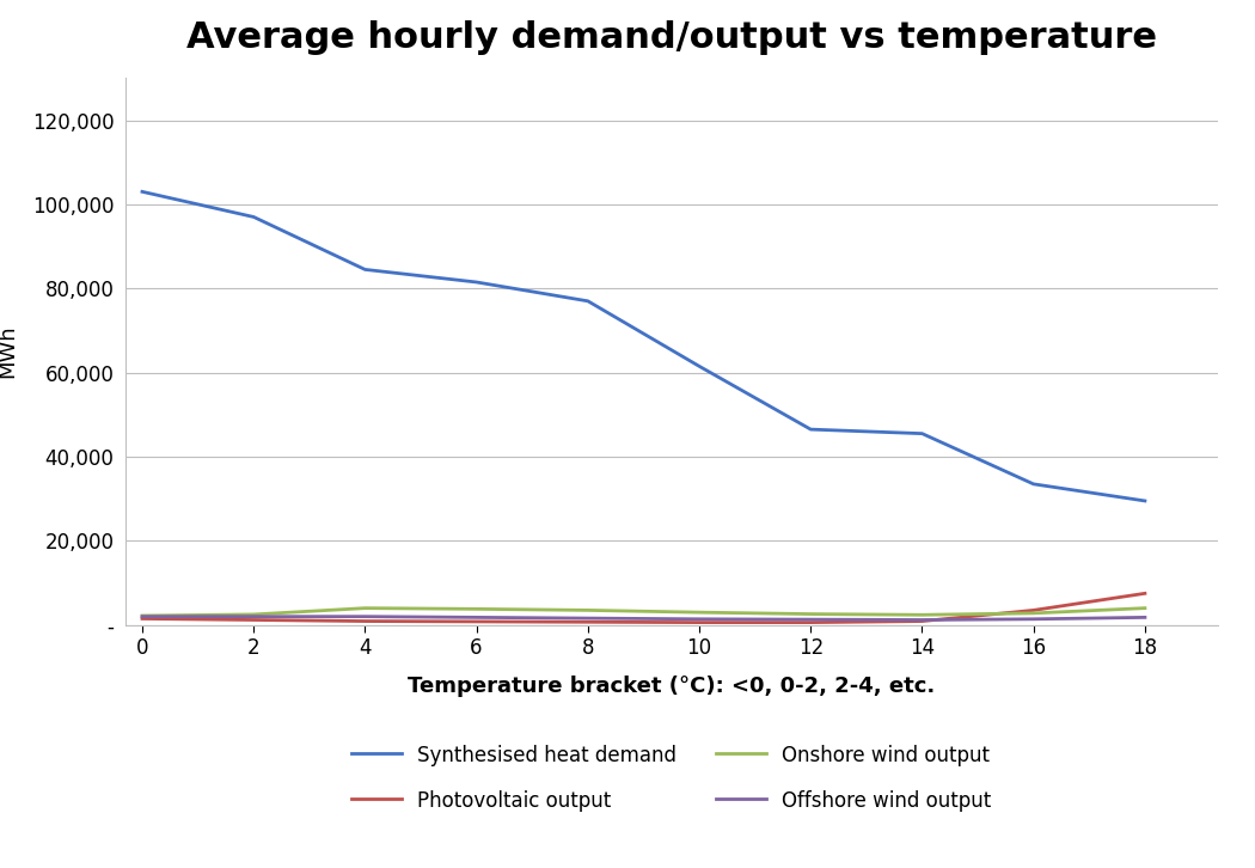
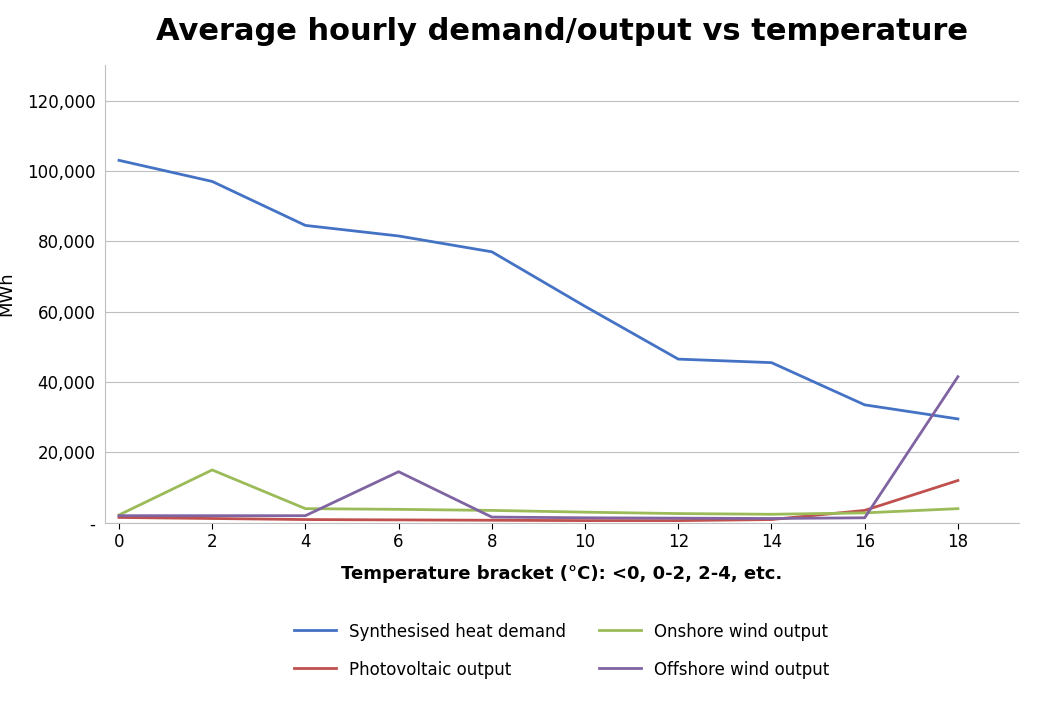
Onshore wind output/2: 2,500 -> 15,000
Offshore wind output/6: 1,800 -> 14,500
Photovoltaic output/18: 7,500 -> 12,000
Offshore wind output/18: 1,800 -> 41,500
